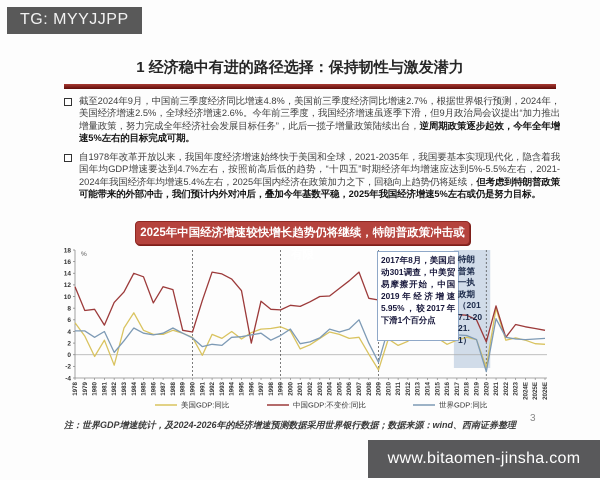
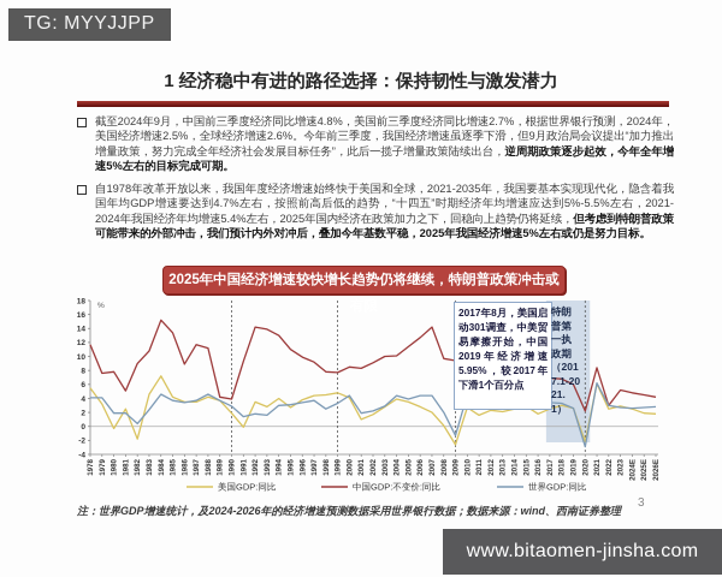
世界GDP:同比/1980: 3 -> 2
世界GDP:同比/1981: 4 -> 2
中国GDP:不变价:同比/1984: 14 -> 15
美国GDP:同比/1990: 3 -> 2
中国GDP:不变价:同比/1996: 2 -> 10
美国GDP:同比/2007: 3 -> 2
世界GDP:同比/2007: 6 -> 4
美国GDP:同比/2013: 6 -> 2
中国GDP:不变价:同比/2014: 9 -> 7
美国GDP:同比/2021: 8 -> 6
